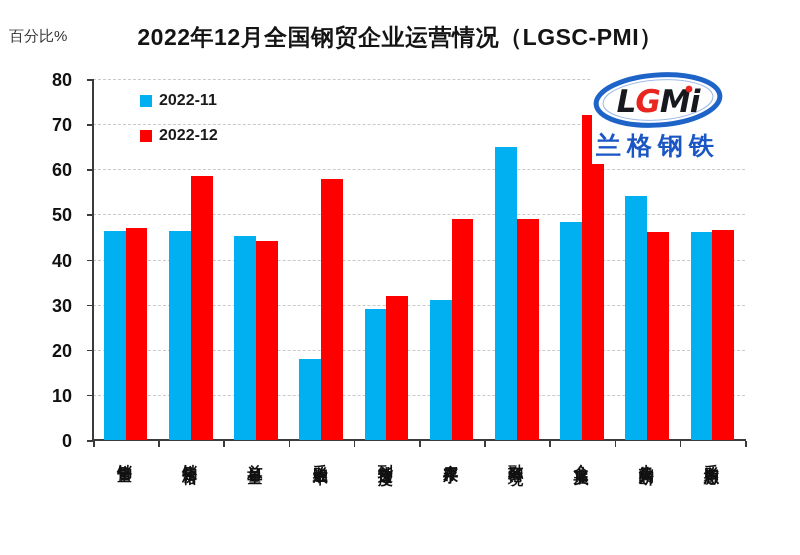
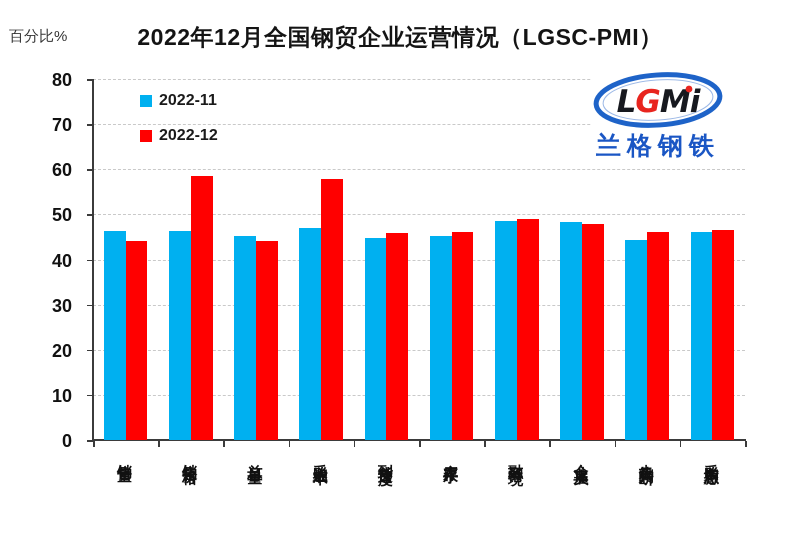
2022-12/销售量: 47 -> 44
2022-11/采购成本: 18 -> 47
2022-11/到货速度: 29 -> 45
2022-12/到货速度: 32 -> 46
2022-11/库存水平: 31 -> 45
2022-12/库存水平: 49 -> 46
2022-11/融资环境: 65 -> 49
2022-12/企业雇员: 72 -> 48
2022-11/走势判断: 54 -> 44
